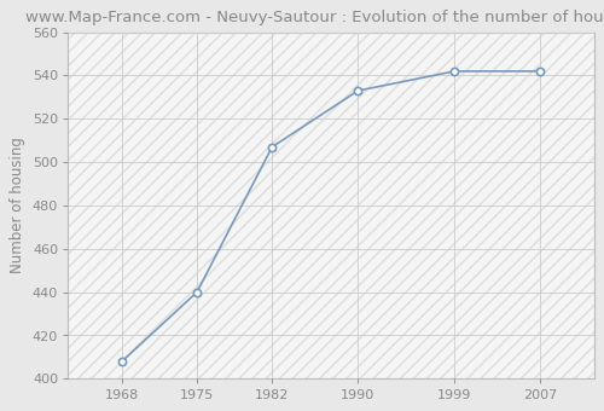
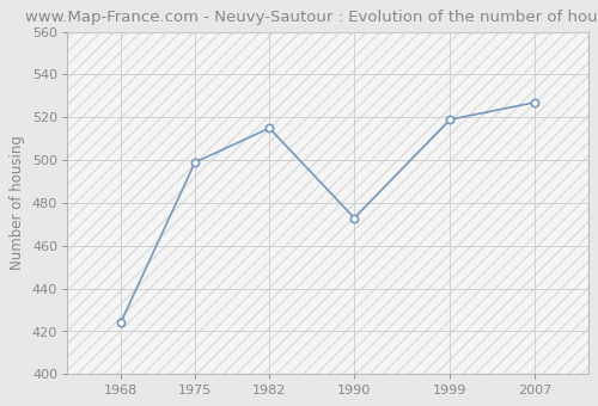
1968: 408 -> 424
1975: 440 -> 499
1982: 507 -> 515
1990: 533 -> 473
1999: 542 -> 519
2007: 542 -> 527
